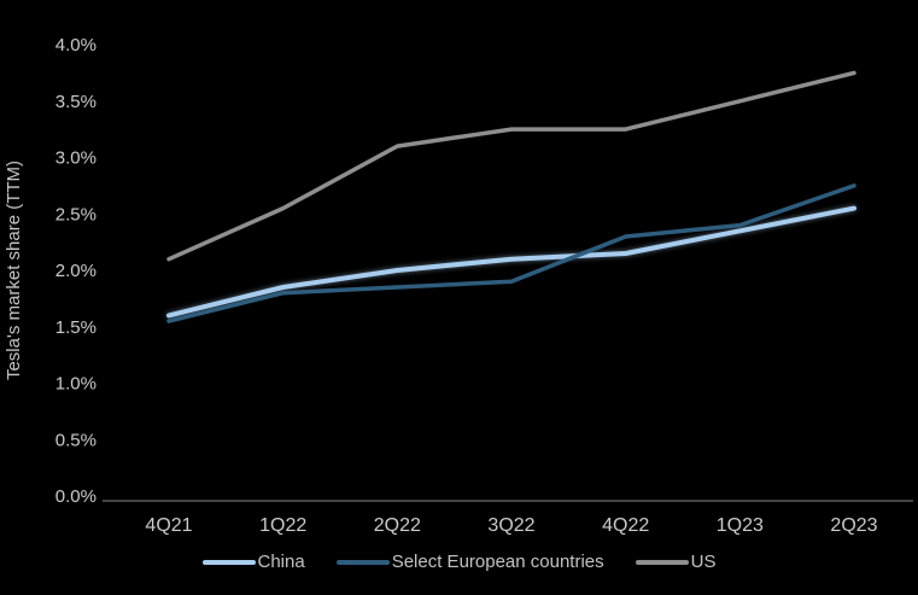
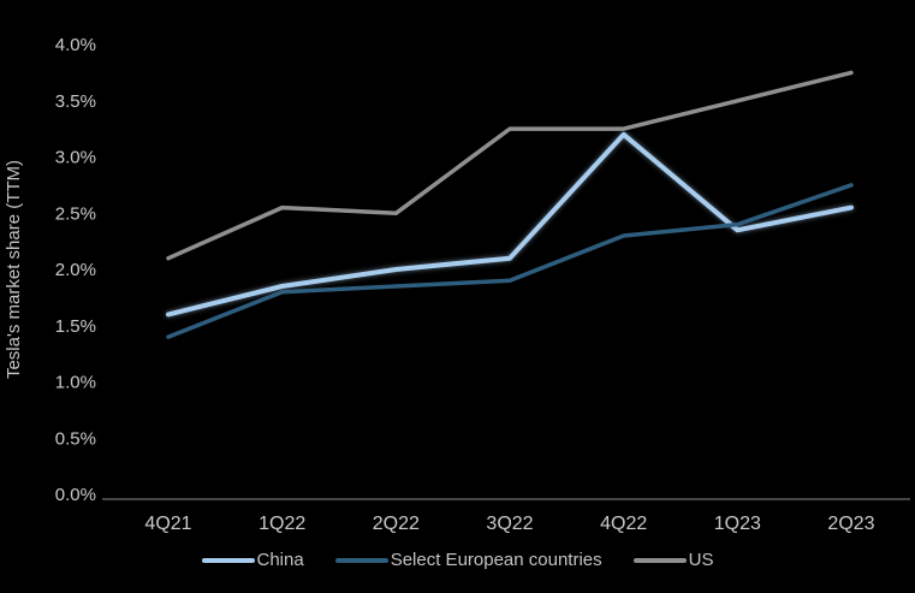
Select European countries/4Q21: 1.6% -> 1.4%
US/2Q22: 3.1% -> 2.5%
China/4Q22: 2.1% -> 3.2%
